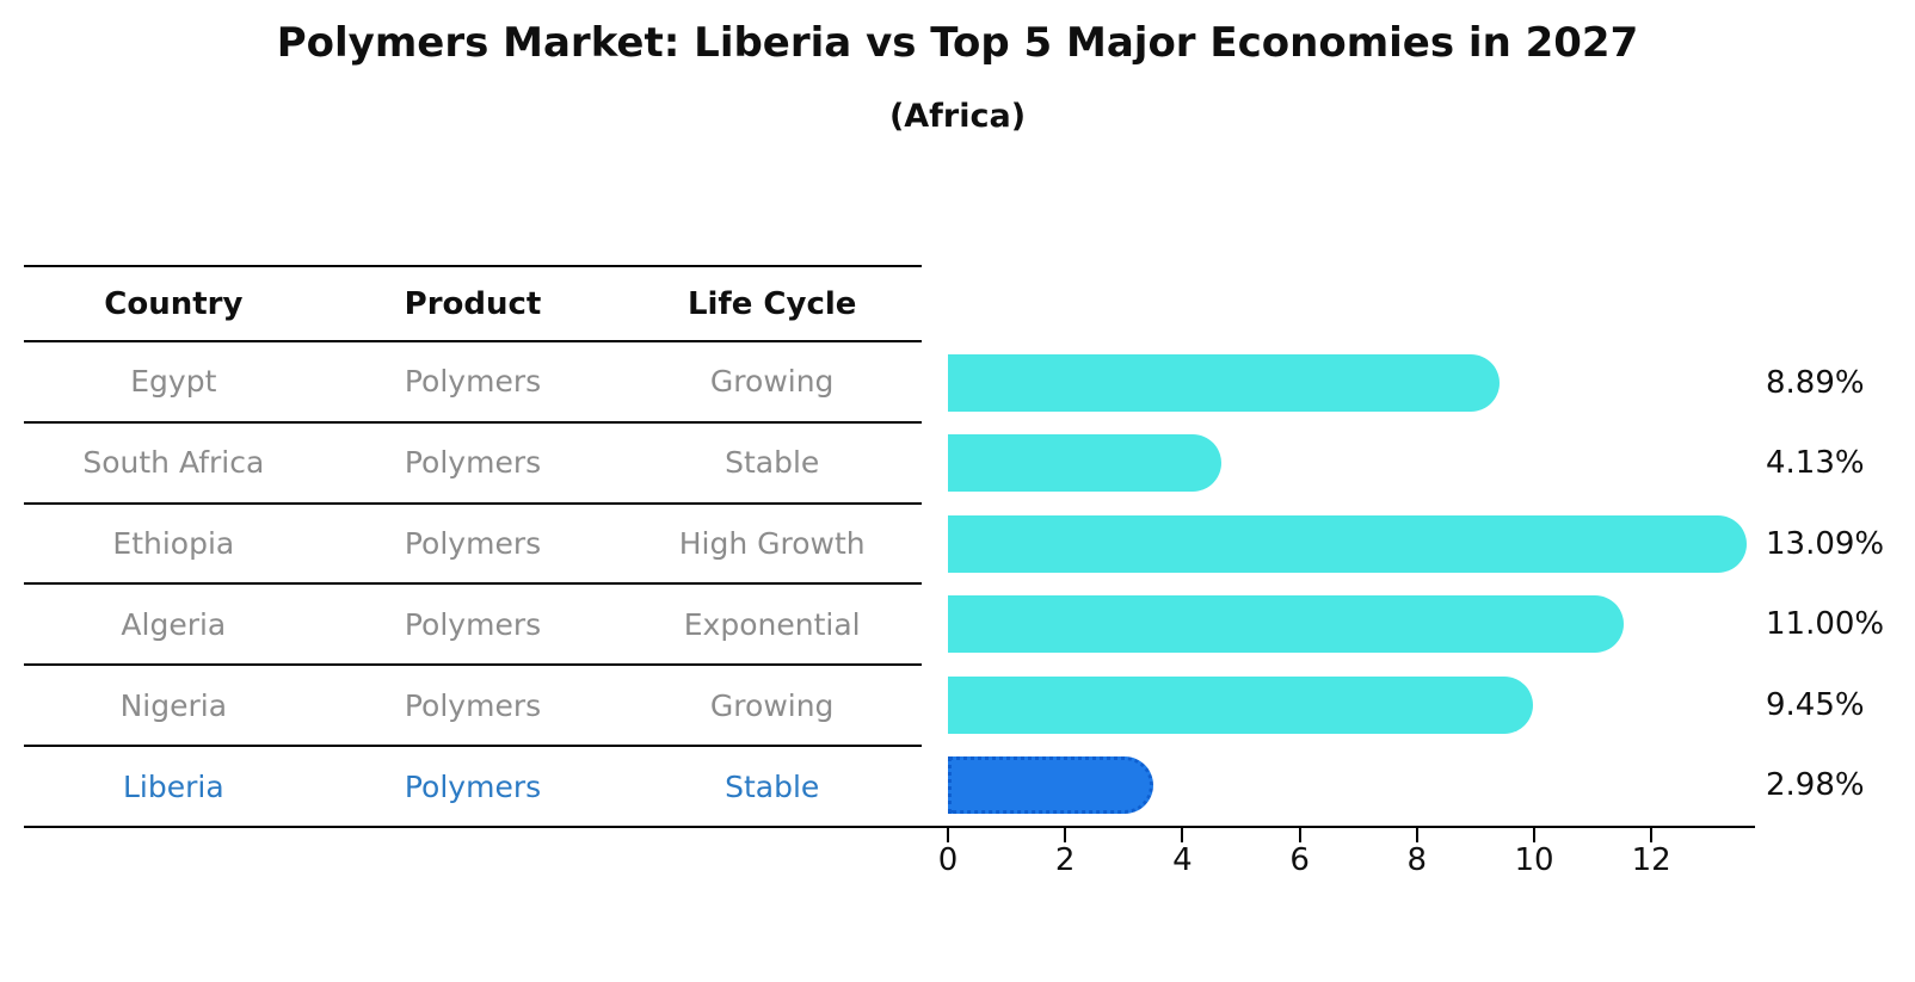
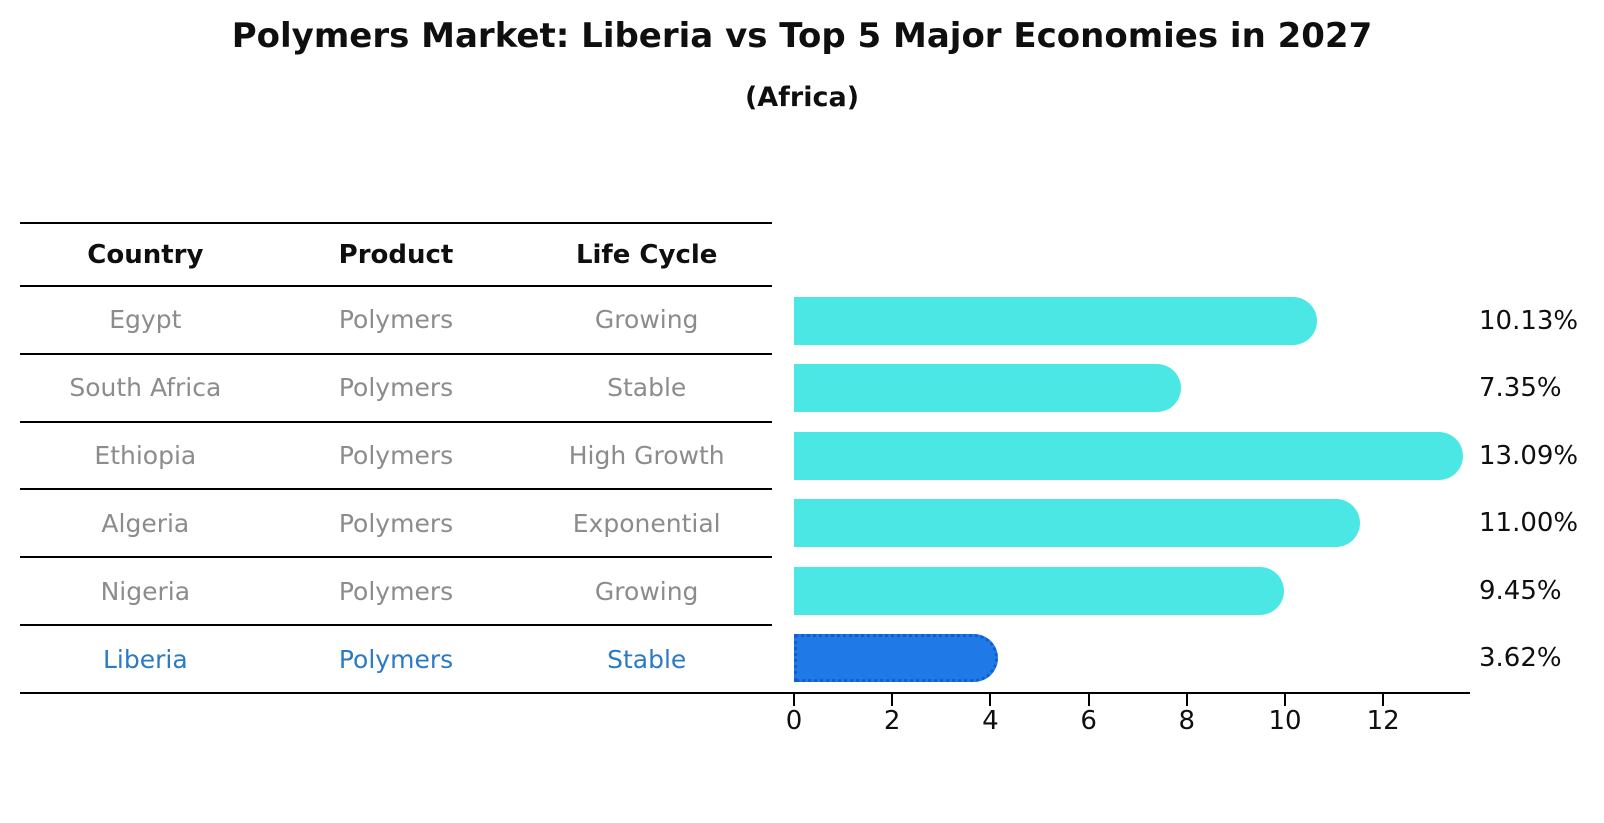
Egypt: 8.89% -> 10.13%
South Africa: 4.13% -> 7.35%
Liberia: 2.98% -> 3.62%
